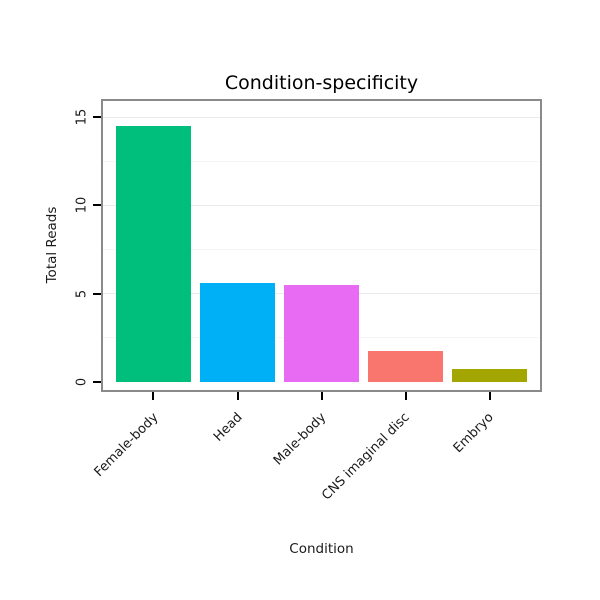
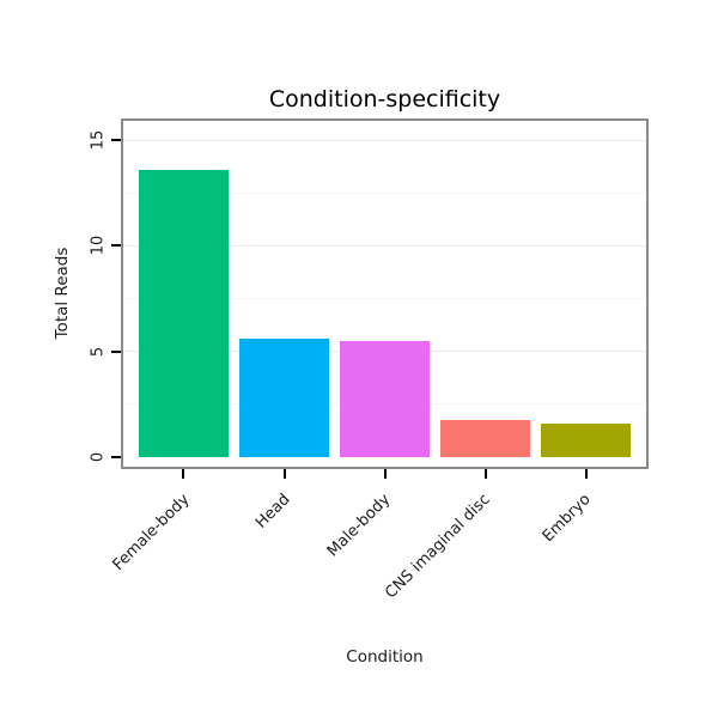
Female-body: 14.5 -> 13.6
Embryo: 0.8 -> 1.6
